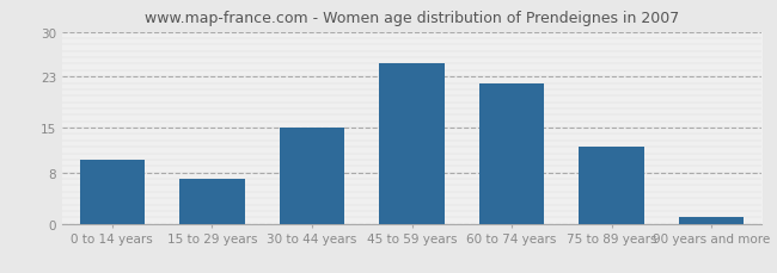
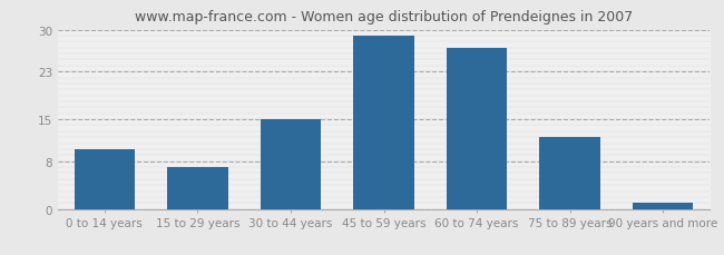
45 to 59 years: 25 -> 29
60 to 74 years: 22 -> 27
